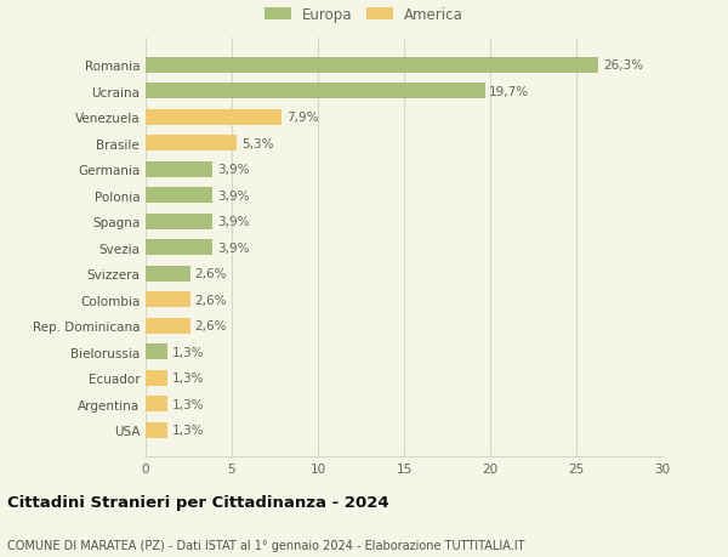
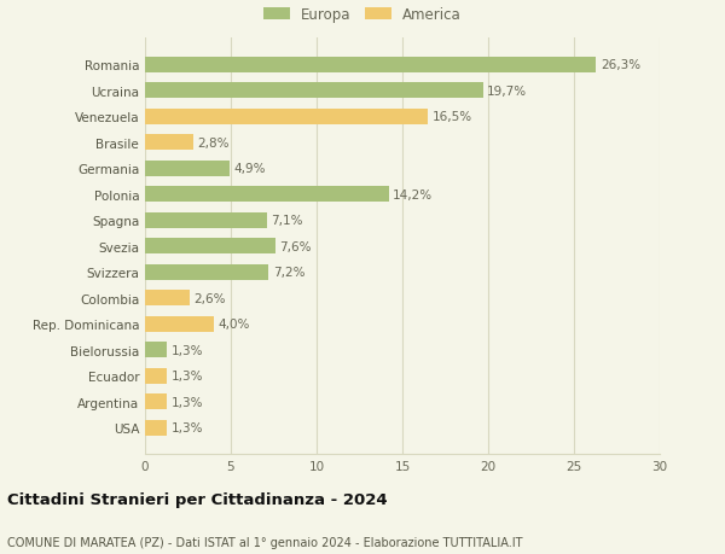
Venezuela: 7,9% -> 16,5%
Brasile: 5,3% -> 2,8%
Germania: 3,9% -> 4,9%
Polonia: 3,9% -> 14,2%
Spagna: 3,9% -> 7,1%
Svezia: 3,9% -> 7,6%
Svizzera: 2,6% -> 7,2%
Rep. Dominicana: 2,6% -> 4,0%
